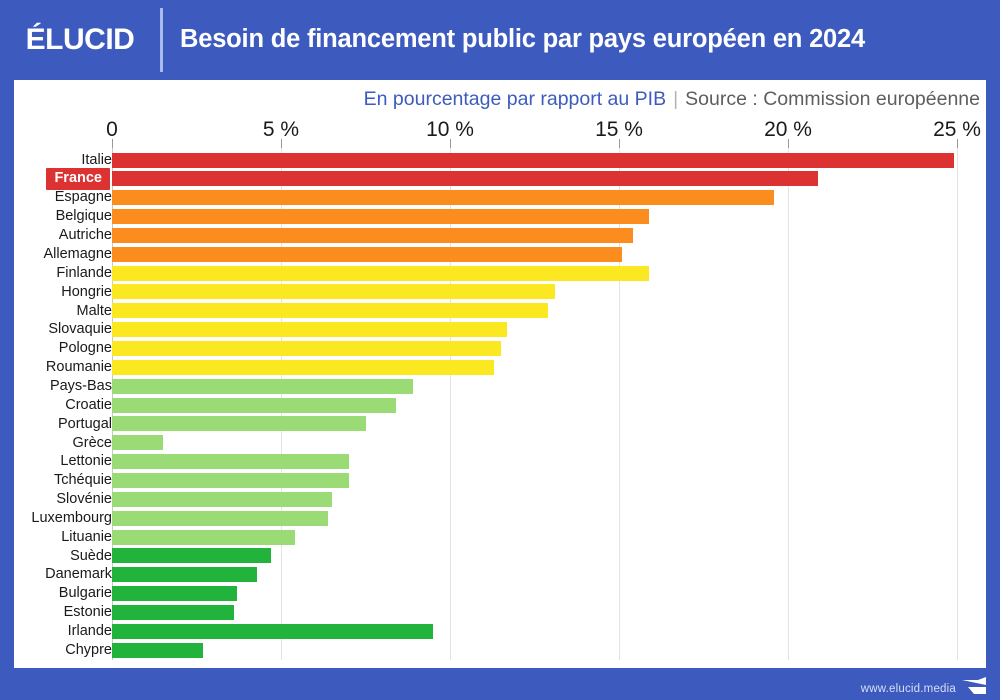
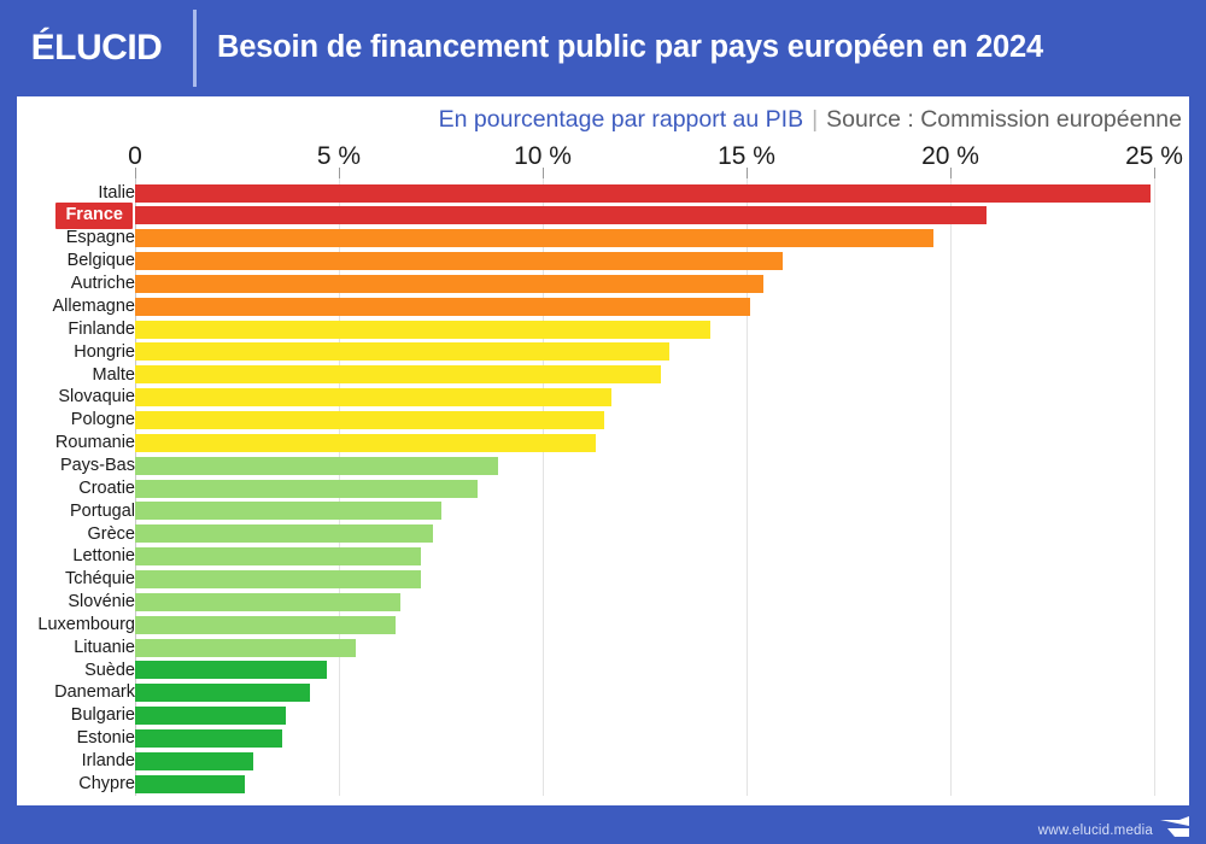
Finlande: 15.9% -> 14.1%
Grèce: 1.5% -> 7.3%
Irlande: 9.5% -> 2.9%
